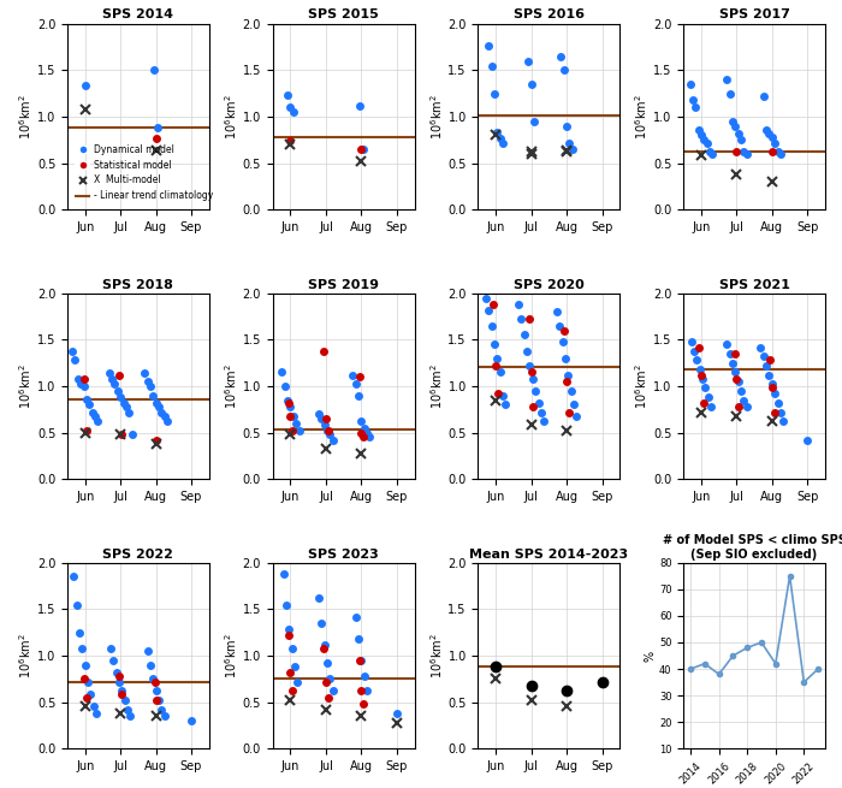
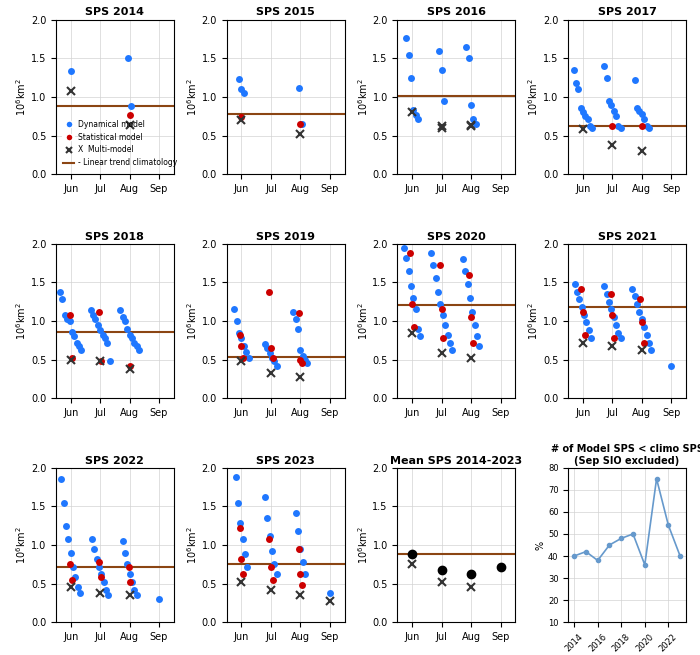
2020: 42 -> 36
2022: 35 -> 54
